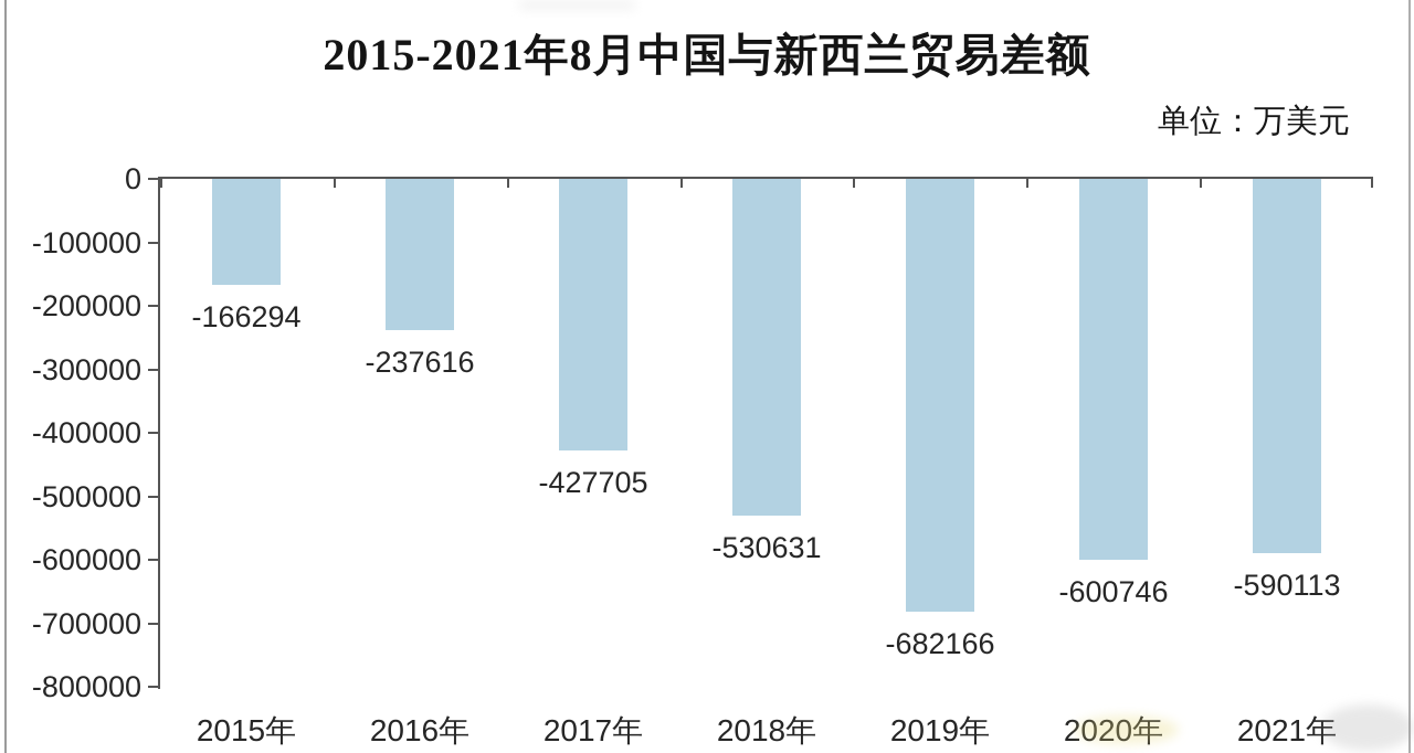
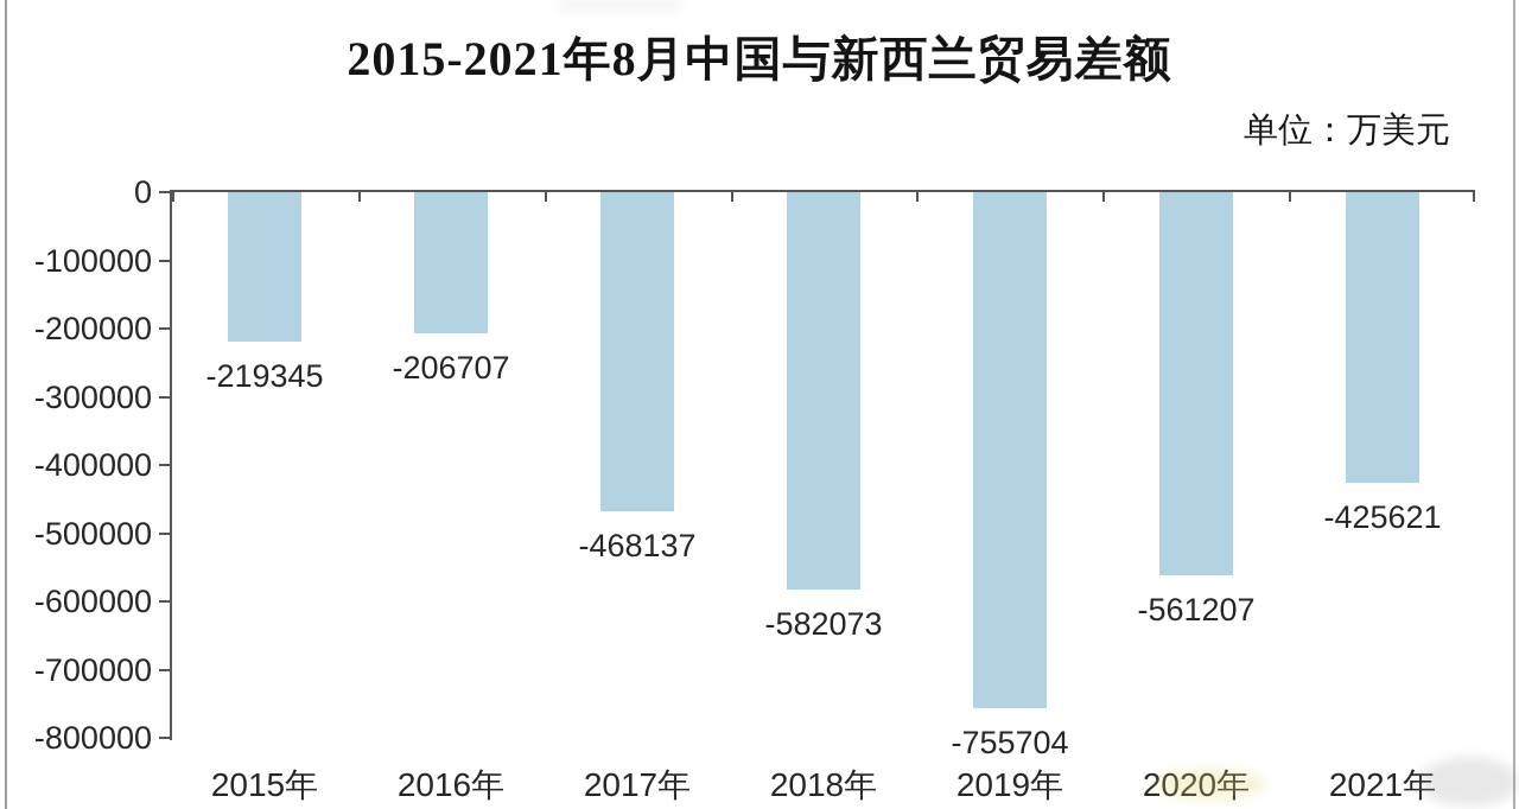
2015年: -166294 -> -219345
2016年: -237616 -> -206707
2017年: -427705 -> -468137
2018年: -530631 -> -582073
2019年: -682166 -> -755704
2020年: -600746 -> -561207
2021年: -590113 -> -425621
